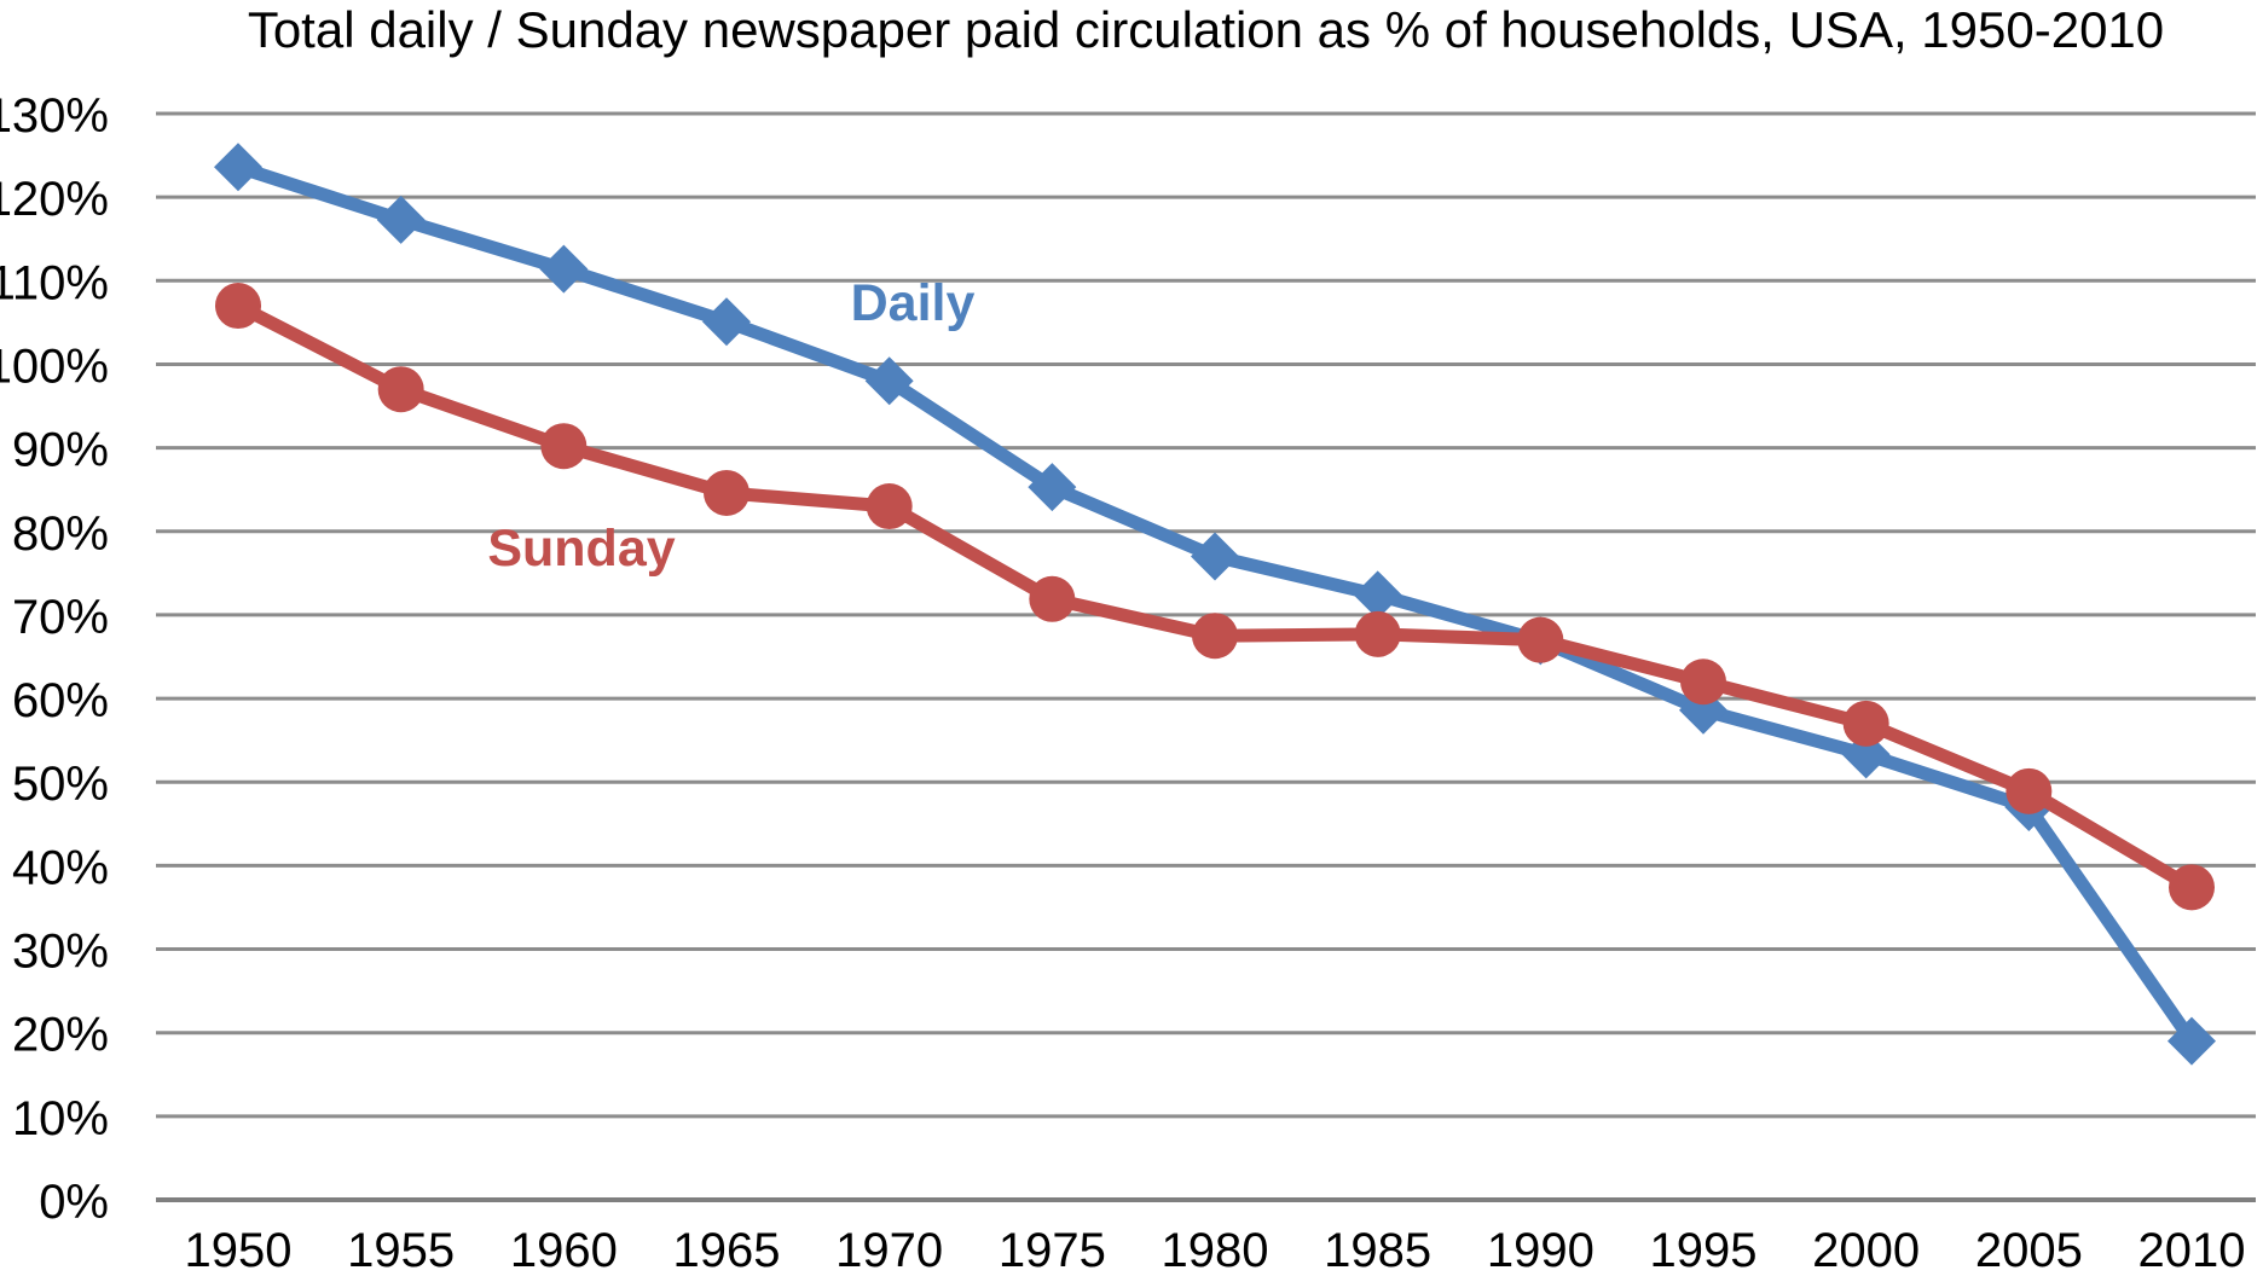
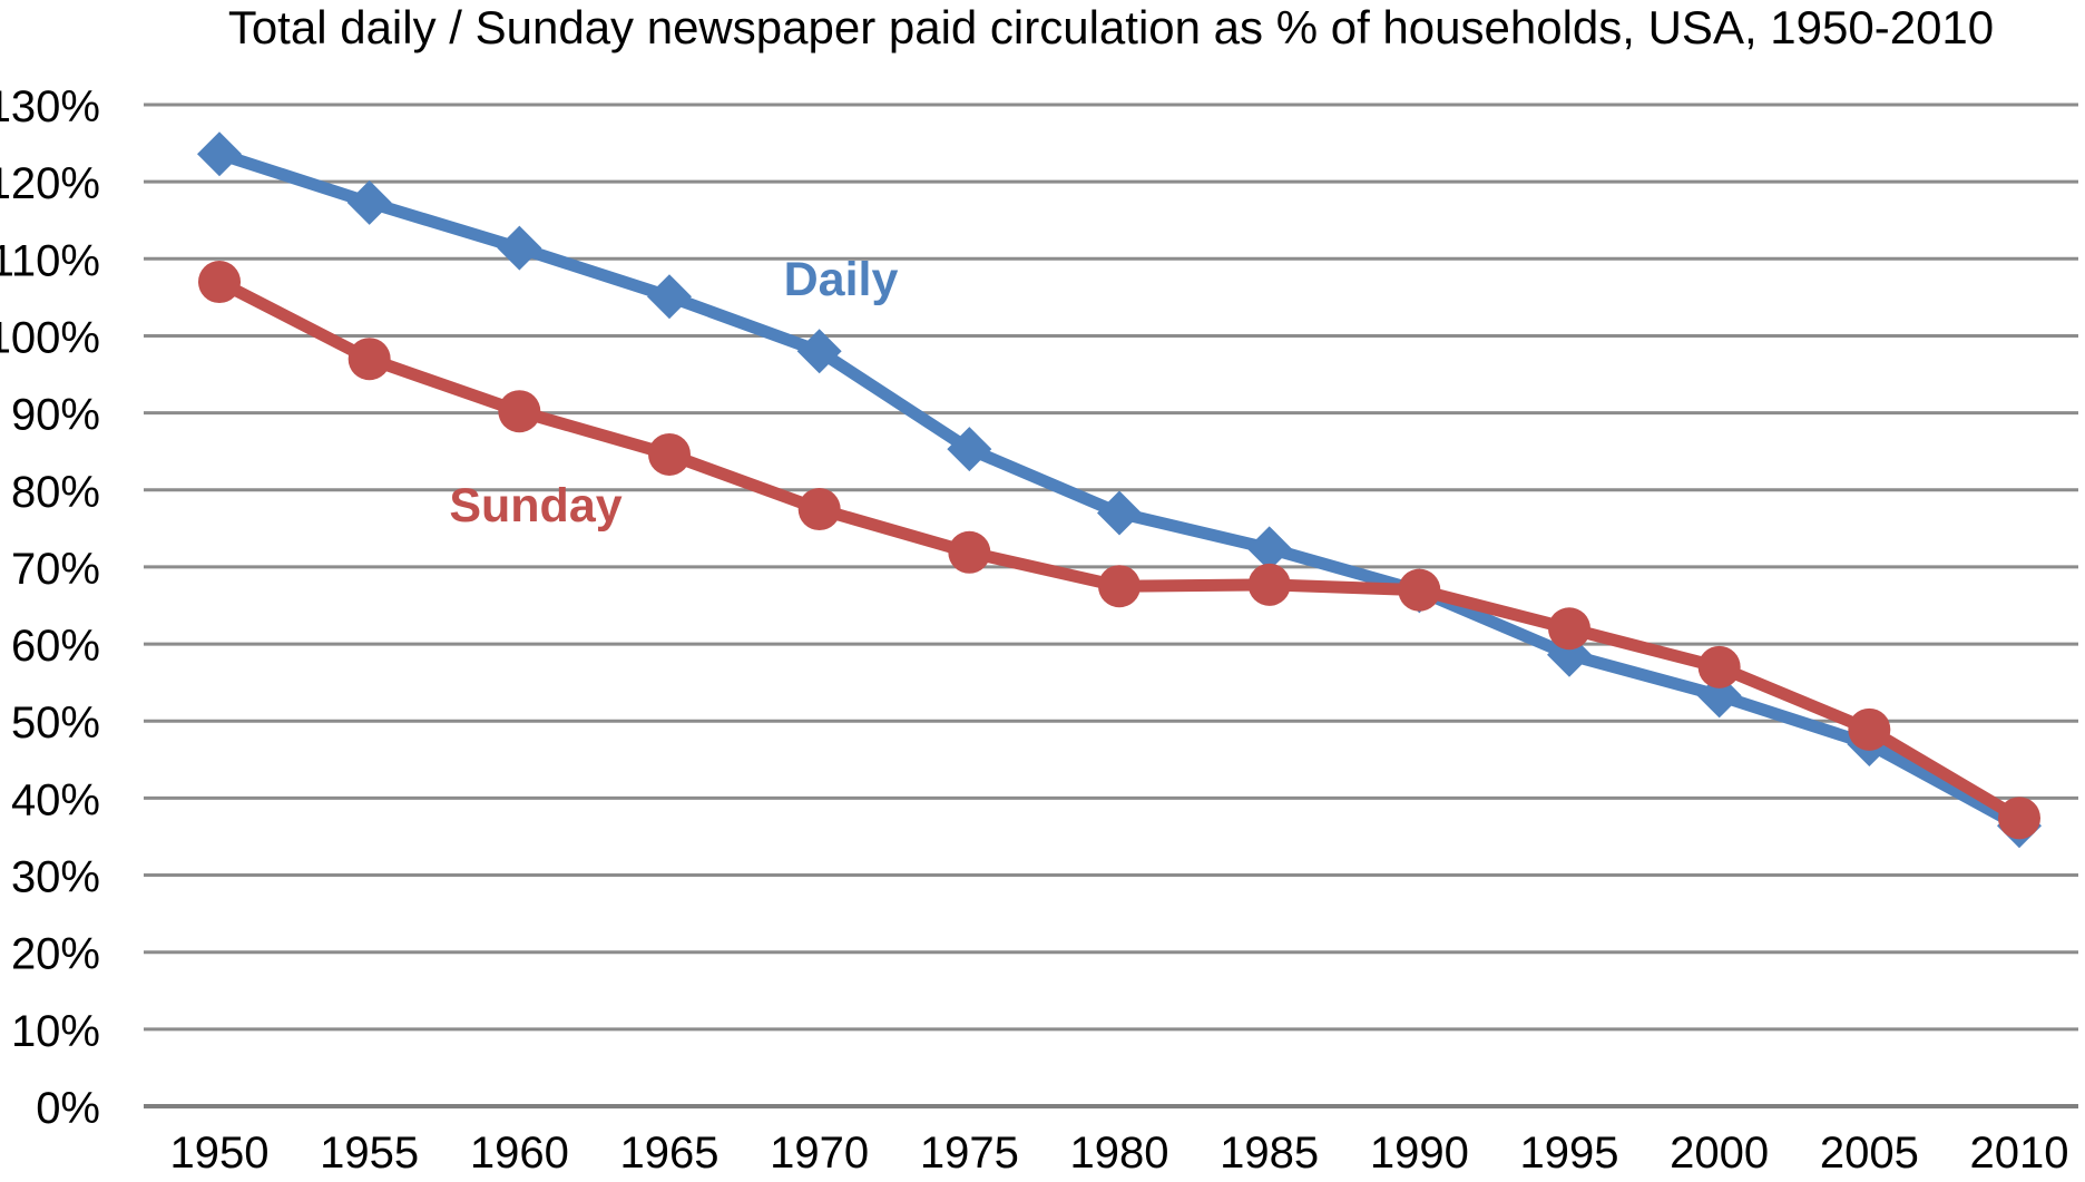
Sunday/1970: 83% -> 78%
Daily/2010: 19% -> 36%
